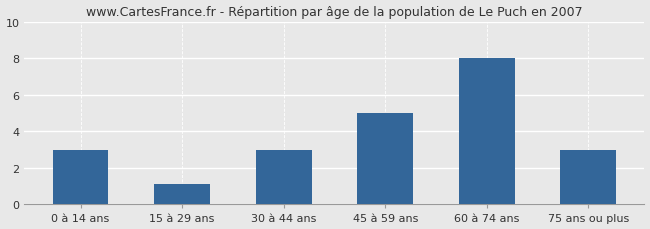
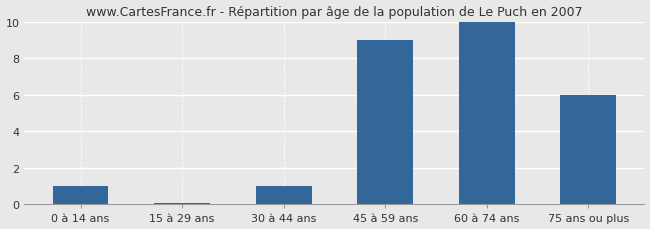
0 à 14 ans: 3.0 -> 1.0
15 à 29 ans: 1.1 -> 0.1
30 à 44 ans: 3.0 -> 1.0
45 à 59 ans: 5.0 -> 9.0
60 à 74 ans: 8.0 -> 10.0
75 ans ou plus: 3.0 -> 6.0
